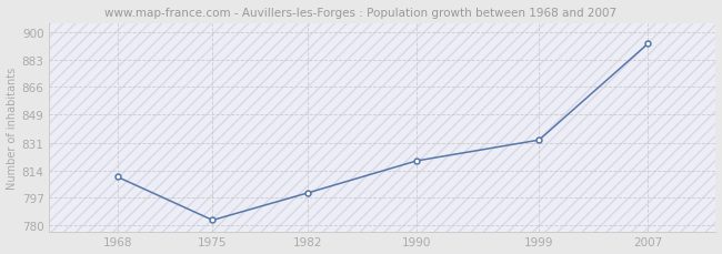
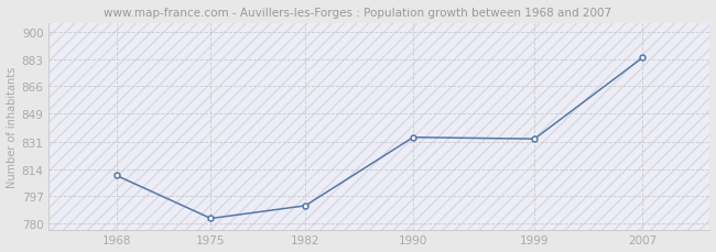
1982: 800 -> 791
1990: 820 -> 834
2007: 893 -> 884
